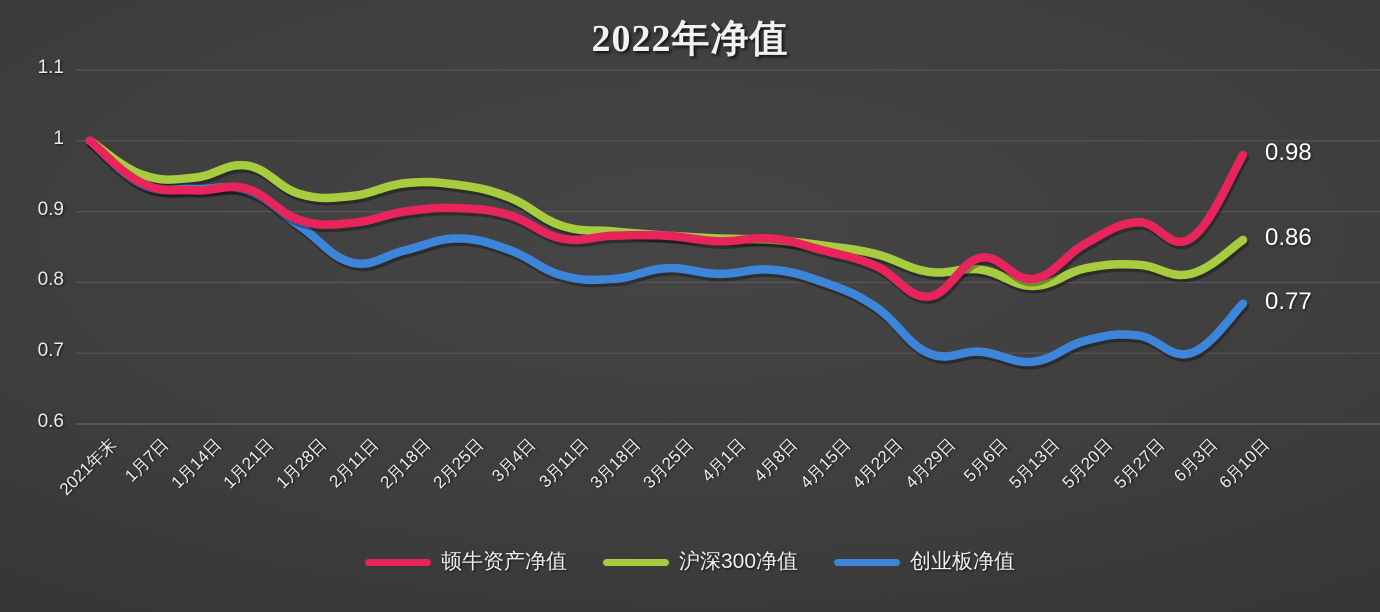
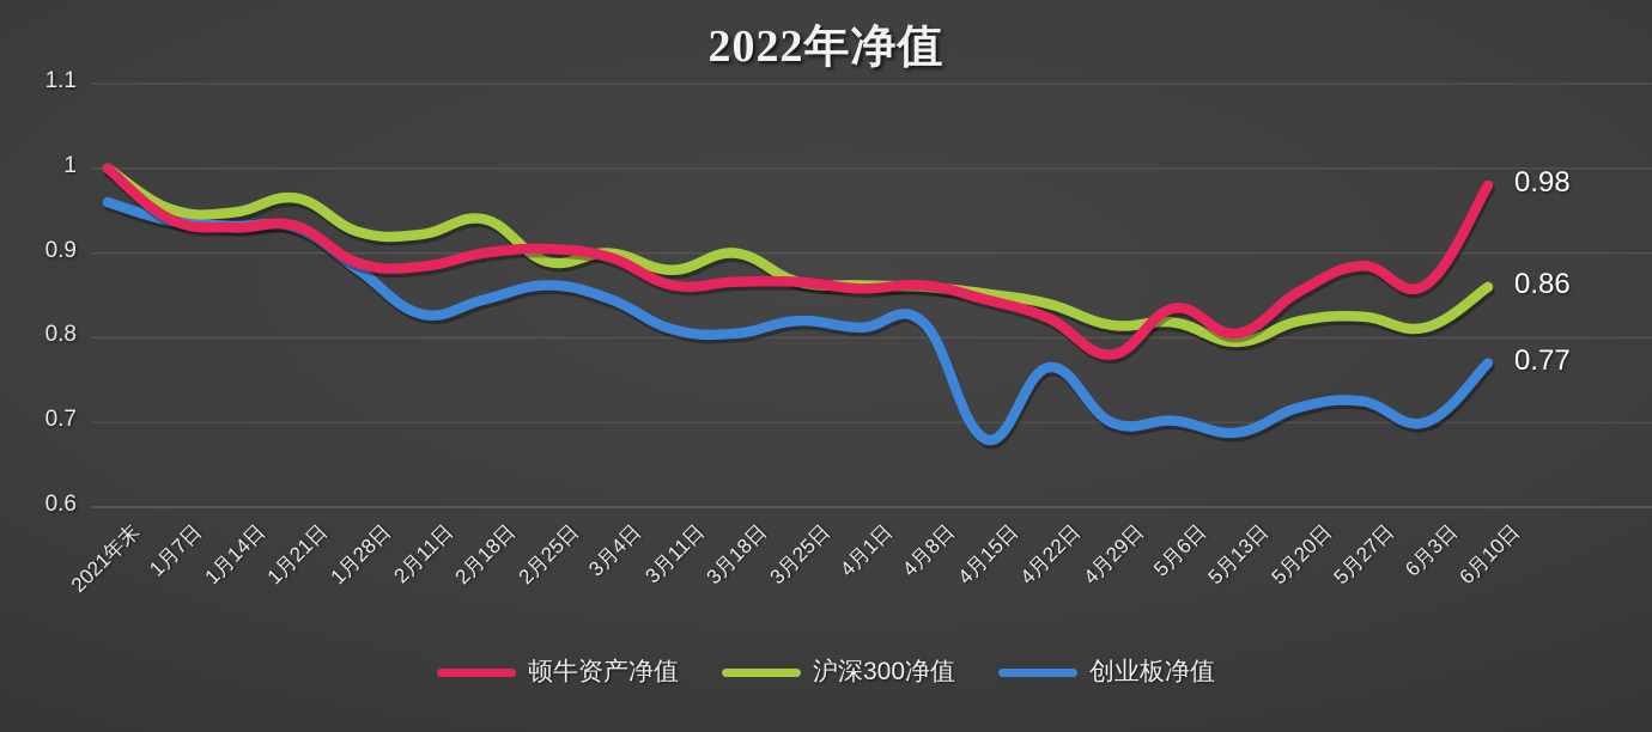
创业板净值/2021年末: 1.00 -> 0.96
沪深300净值/2月25日: 0.94 -> 0.89
沪深300净值/3月4日: 0.92 -> 0.90
沪深300净值/3月18日: 0.87 -> 0.90
创业板净值/4月15日: 0.80 -> 0.68
